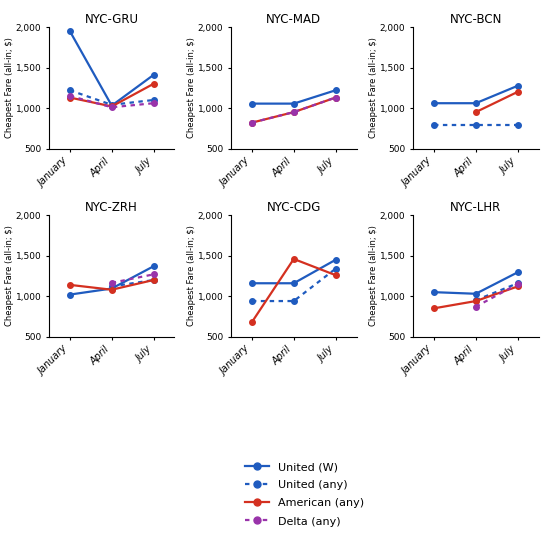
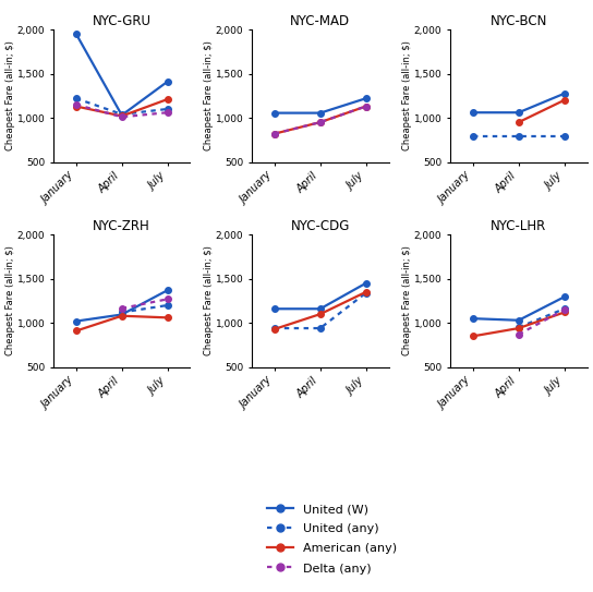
NYC-GRU/American (any)/July: 1,300 -> 1,210
NYC-ZRH/American (any)/January: 1,140 -> 910
NYC-ZRH/American (any)/July: 1,200 -> 1,060
NYC-CDG/American (any)/January: 680 -> 930
NYC-CDG/American (any)/April: 1,460 -> 1,100
NYC-CDG/American (any)/July: 1,260 -> 1,350
